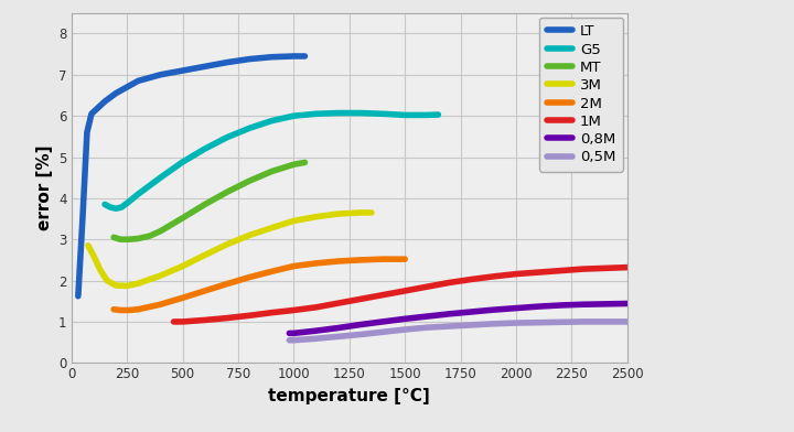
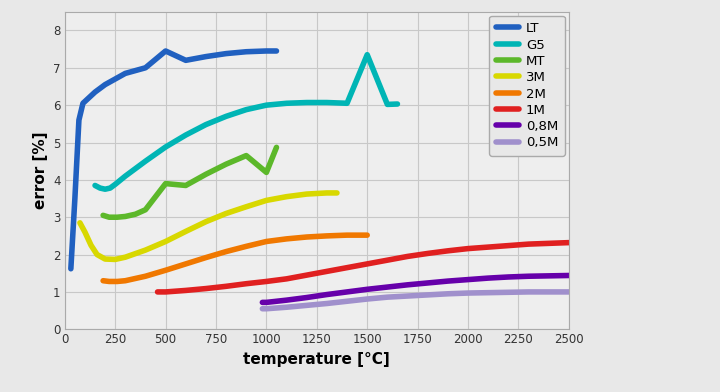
LT/500: 7.10 -> 7.45
MT/500: 3.52 -> 3.90
MT/1000: 4.82 -> 4.20
G5/1500: 6.02 -> 7.35
